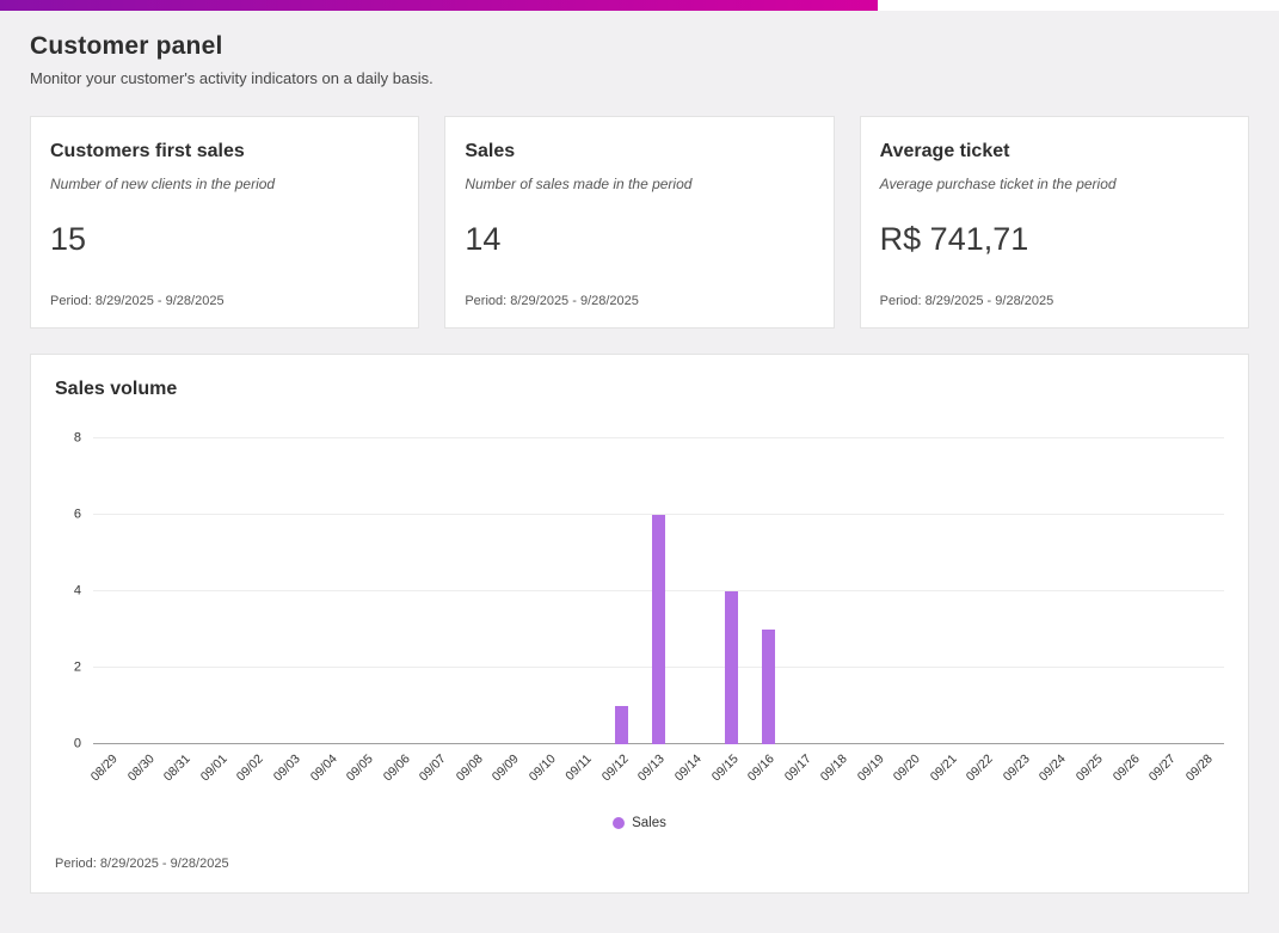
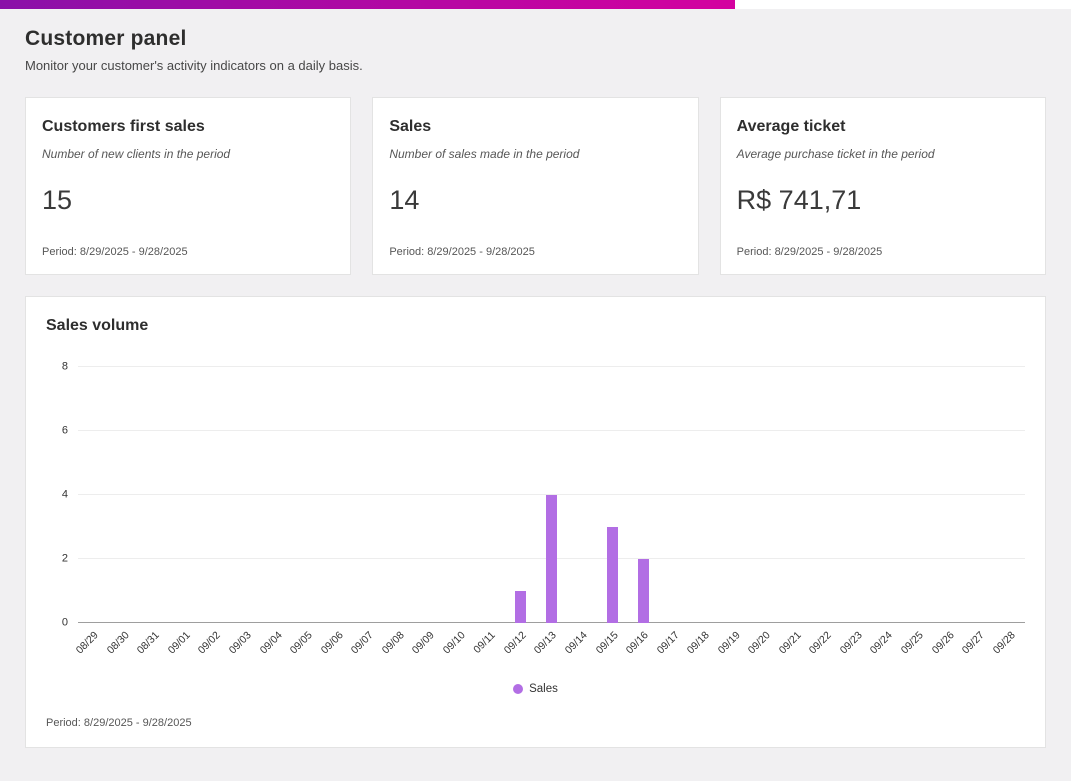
09/13: 6 -> 4
09/15: 4 -> 3
09/16: 3 -> 2
